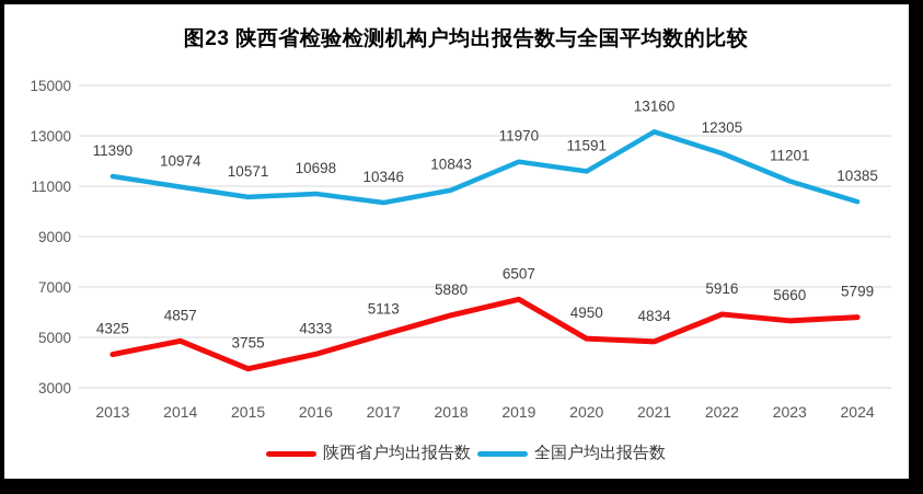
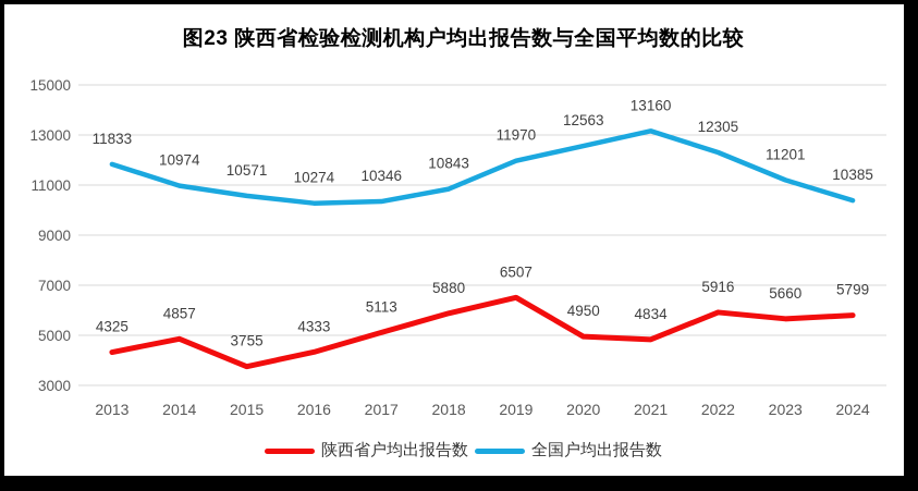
全国户均出报告数/2013: 11390 -> 11833
全国户均出报告数/2016: 10698 -> 10274
全国户均出报告数/2020: 11591 -> 12563
